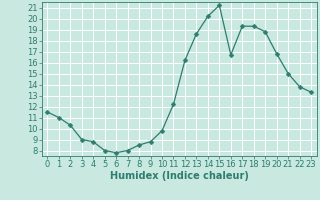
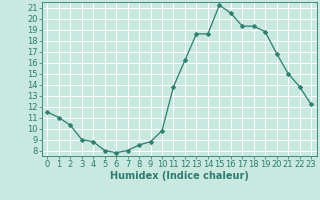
11: 12.2 -> 13.8
14: 20.2 -> 18.6
16: 16.7 -> 20.5
23: 13.3 -> 12.2
